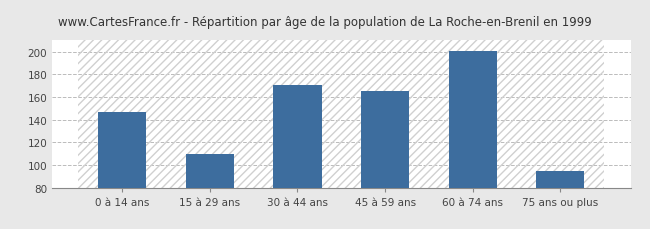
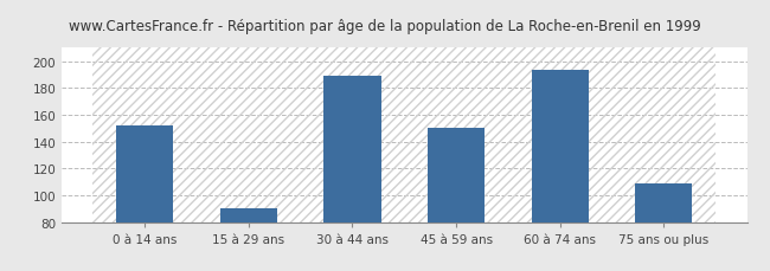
0 à 14 ans: 147 -> 152
15 à 29 ans: 110 -> 90
30 à 44 ans: 171 -> 189
45 à 59 ans: 165 -> 150
60 à 74 ans: 201 -> 194
75 ans ou plus: 95 -> 109
